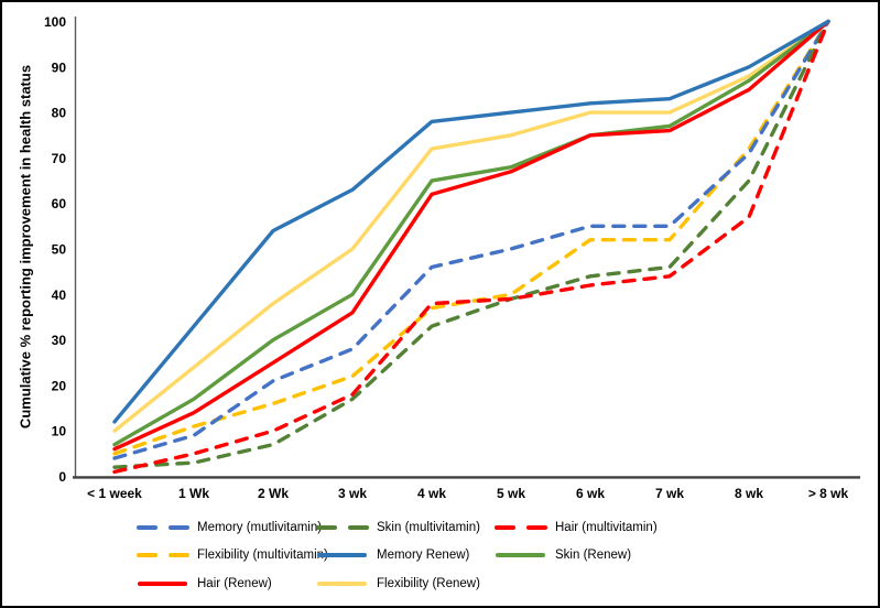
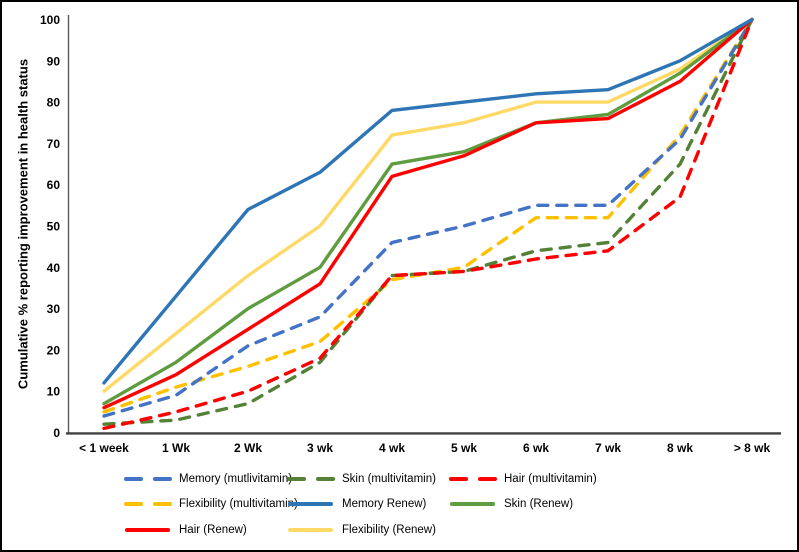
Skin (multivitamin)/4 wk: 33 -> 38
